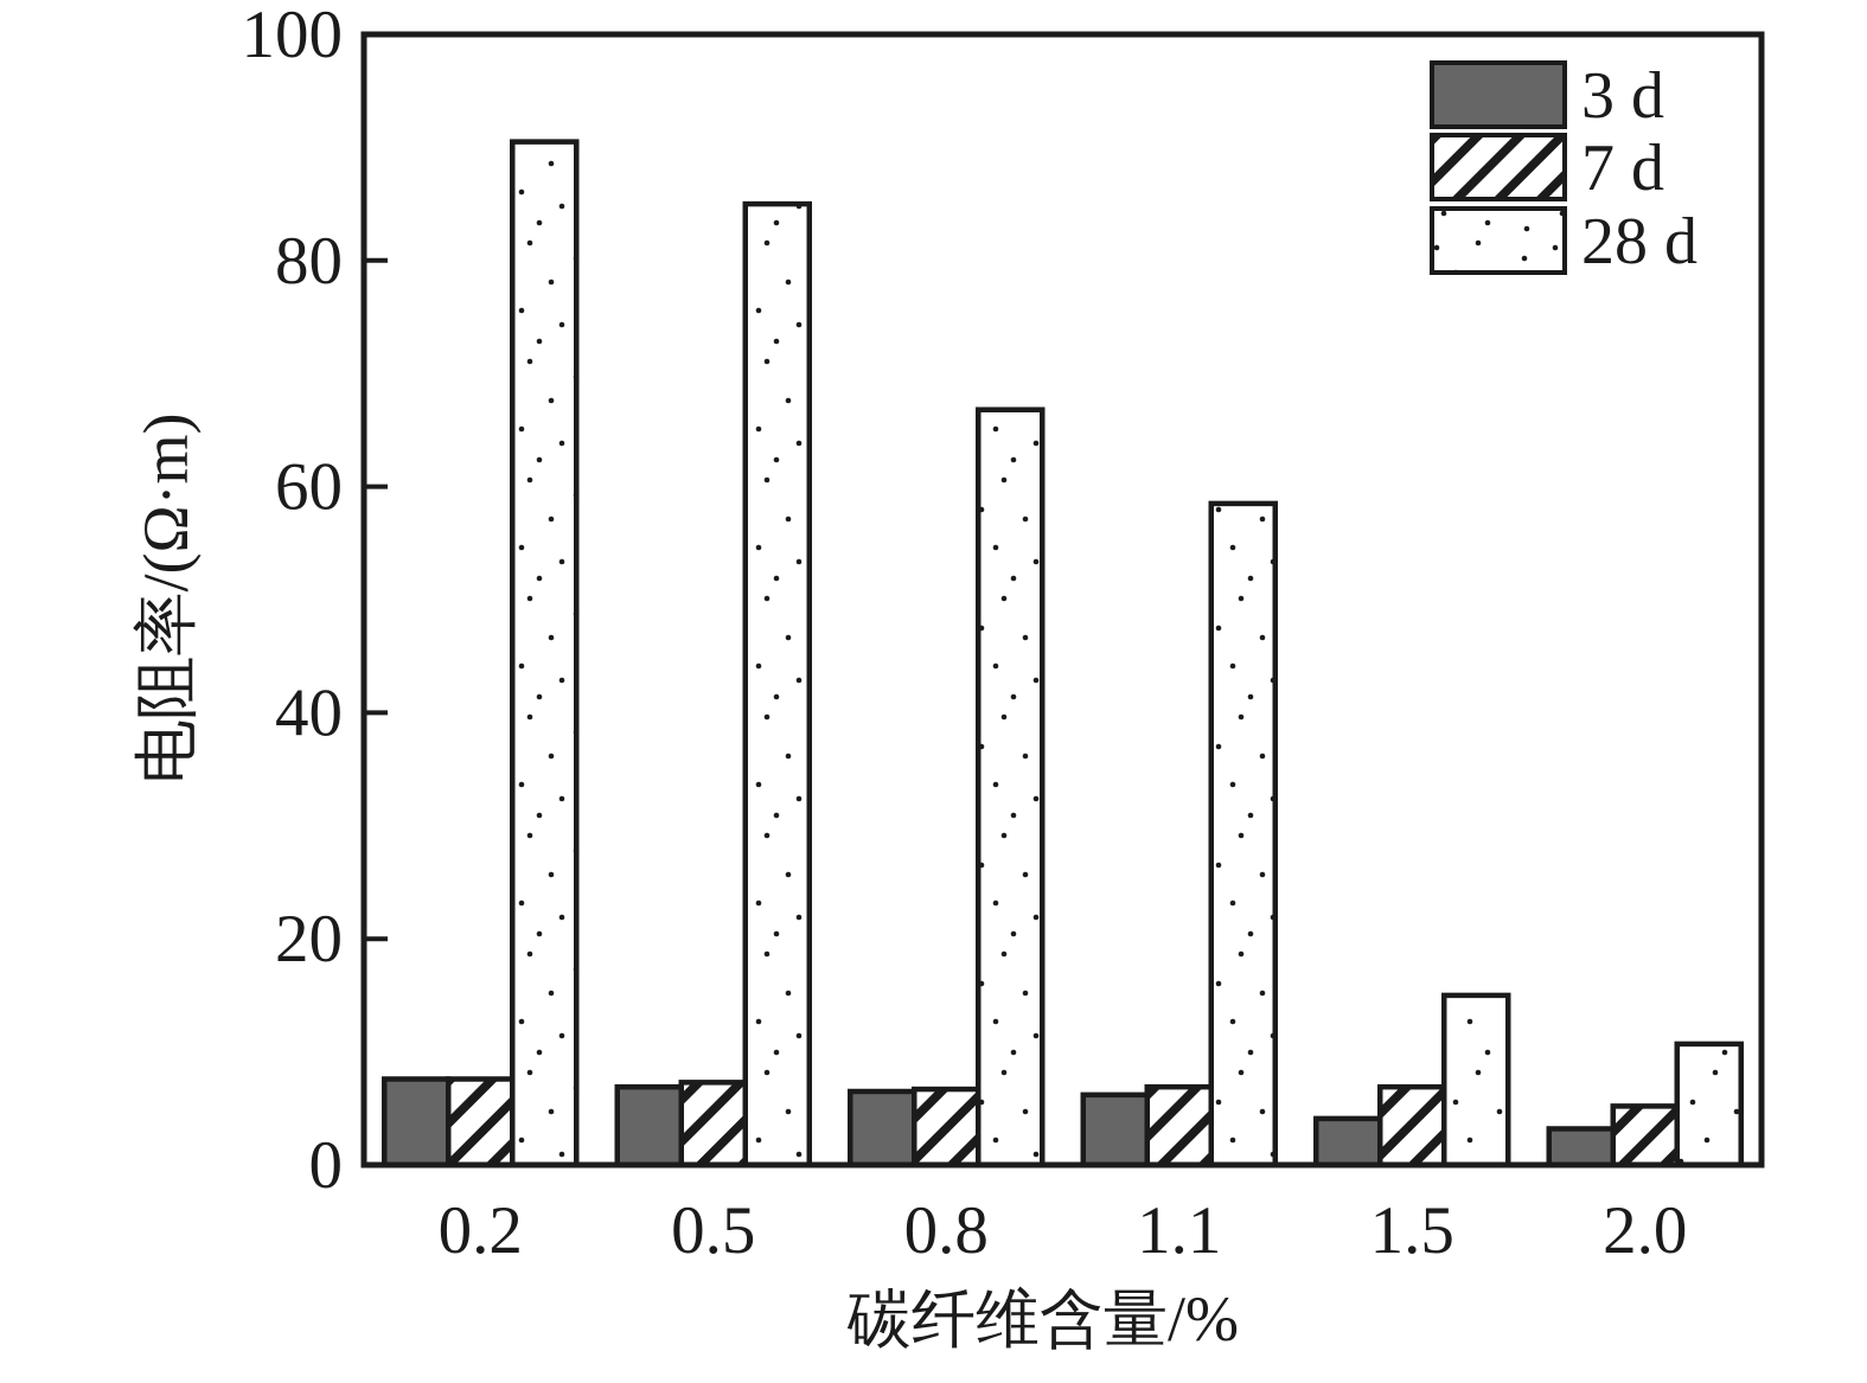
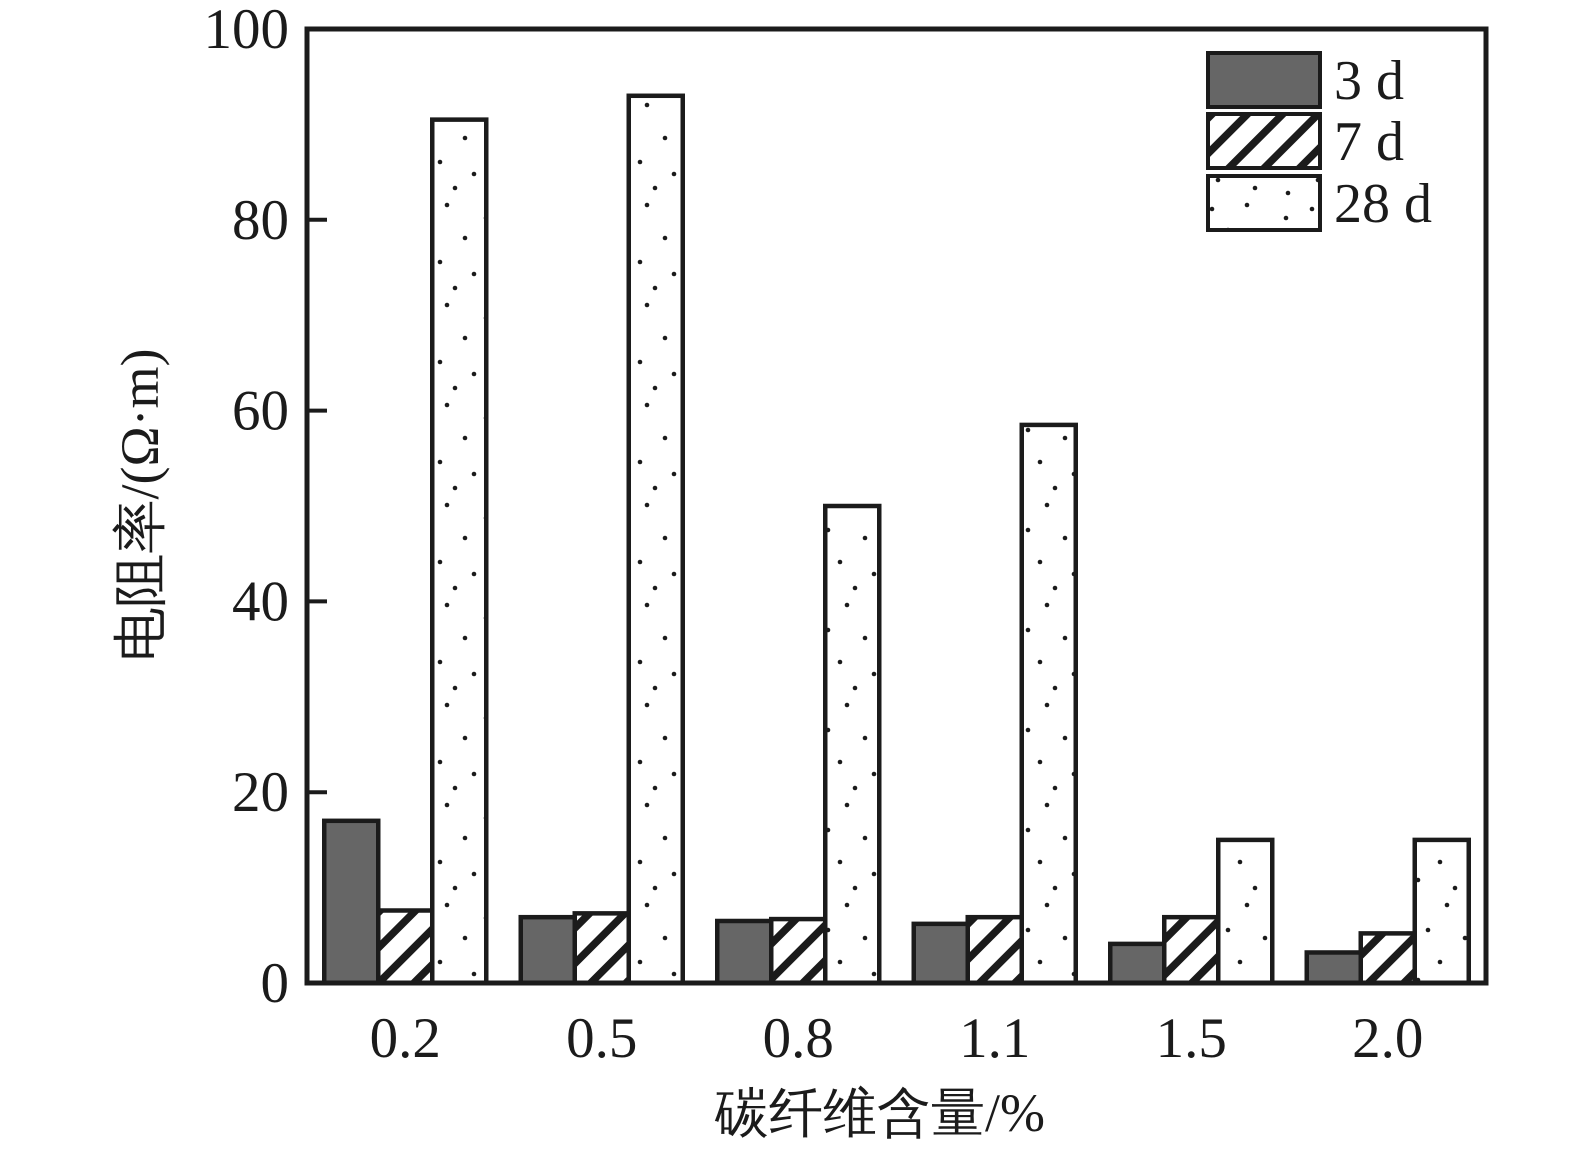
3 d/0.2: 8 -> 17
28 d/0.5: 85 -> 93
28 d/0.8: 67 -> 50
28 d/2.0: 11 -> 15
